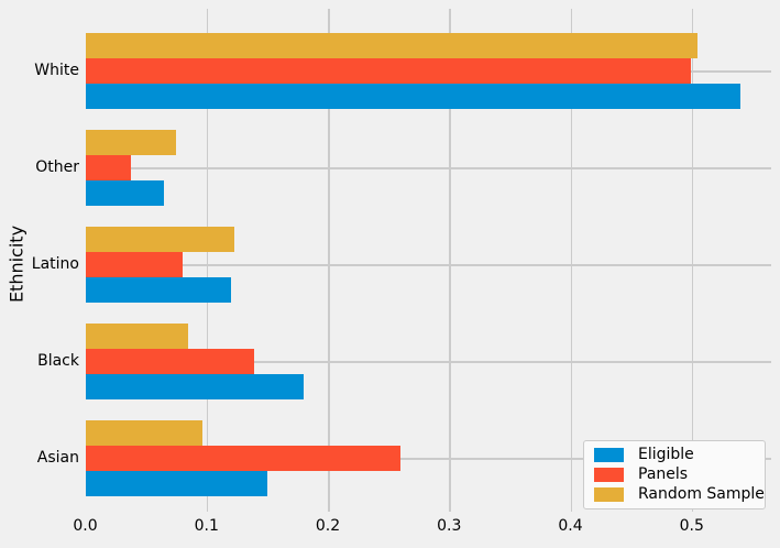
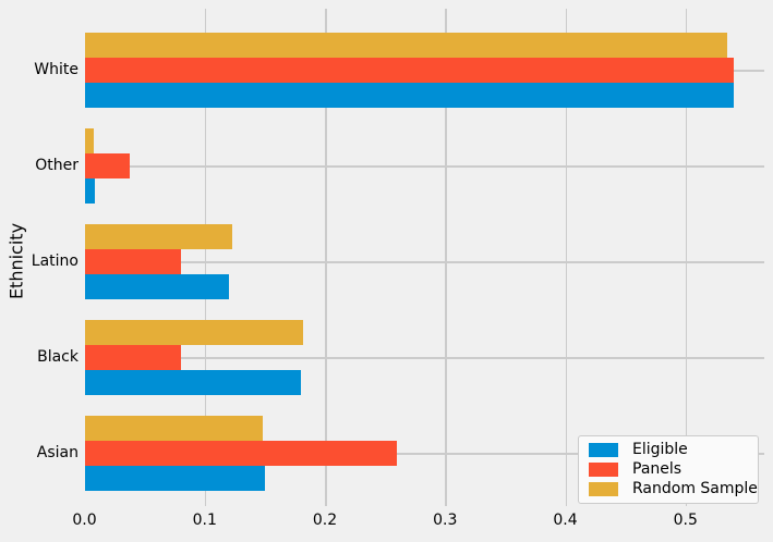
Panels/White: 0.499 -> 0.540
Random Sample/White: 0.505 -> 0.535
Eligible/Other: 0.065 -> 0.009
Random Sample/Other: 0.075 -> 0.008
Panels/Black: 0.139 -> 0.080
Random Sample/Black: 0.085 -> 0.182
Random Sample/Asian: 0.097 -> 0.148
